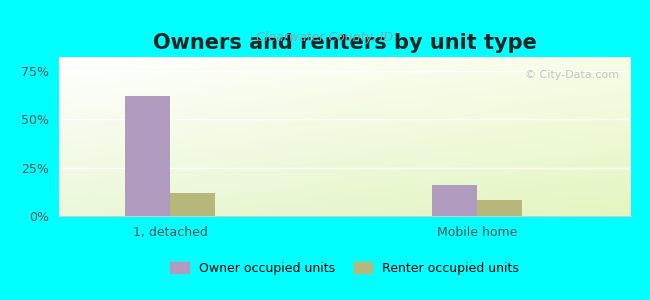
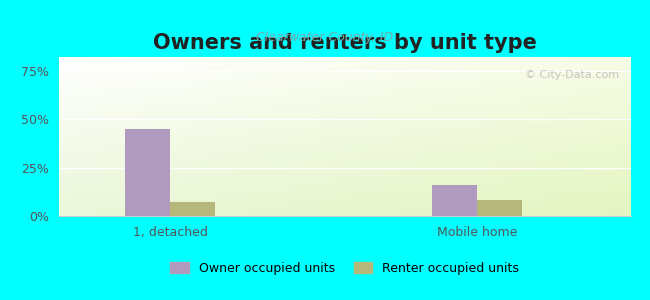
Owner occupied units/1, detached: 62% -> 45%
Renter occupied units/1, detached: 12% -> 7%
